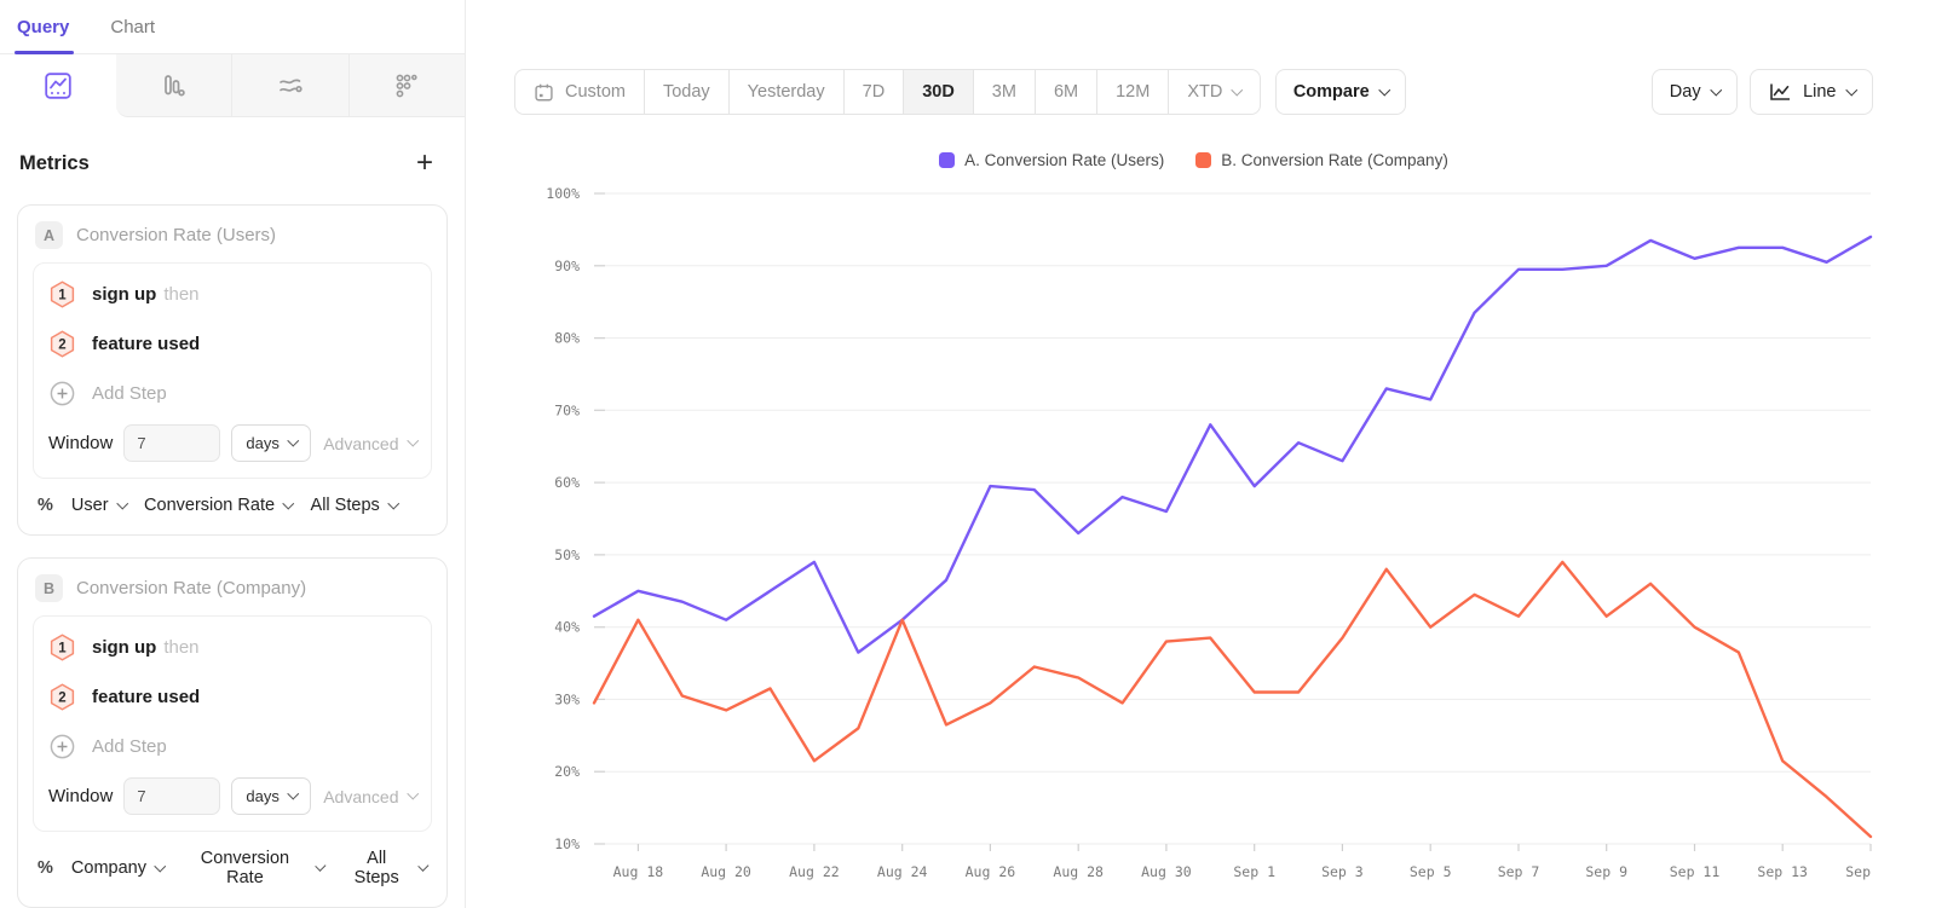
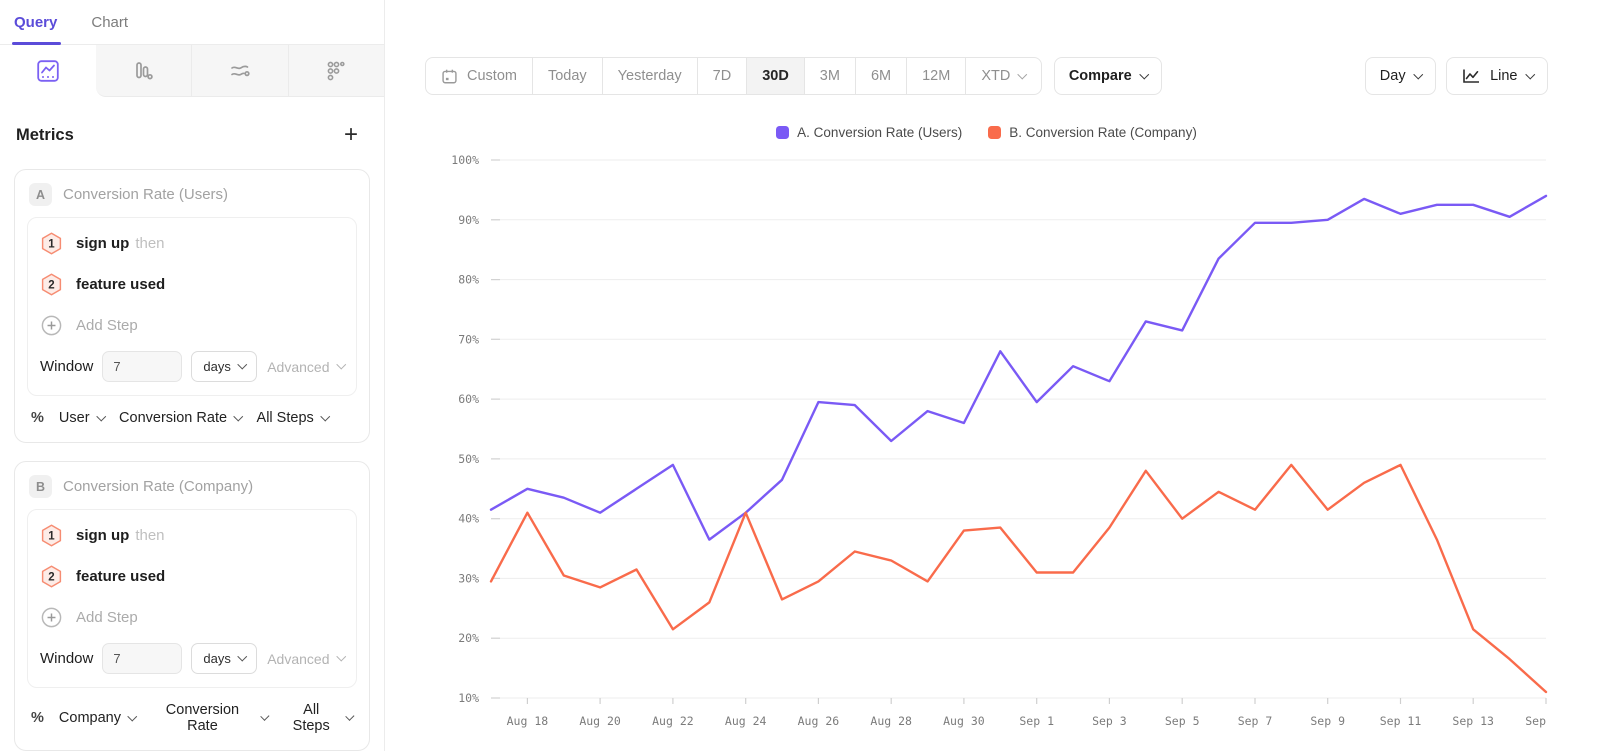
B. Conversion Rate (Company)/Sep 11: 40% -> 49%
